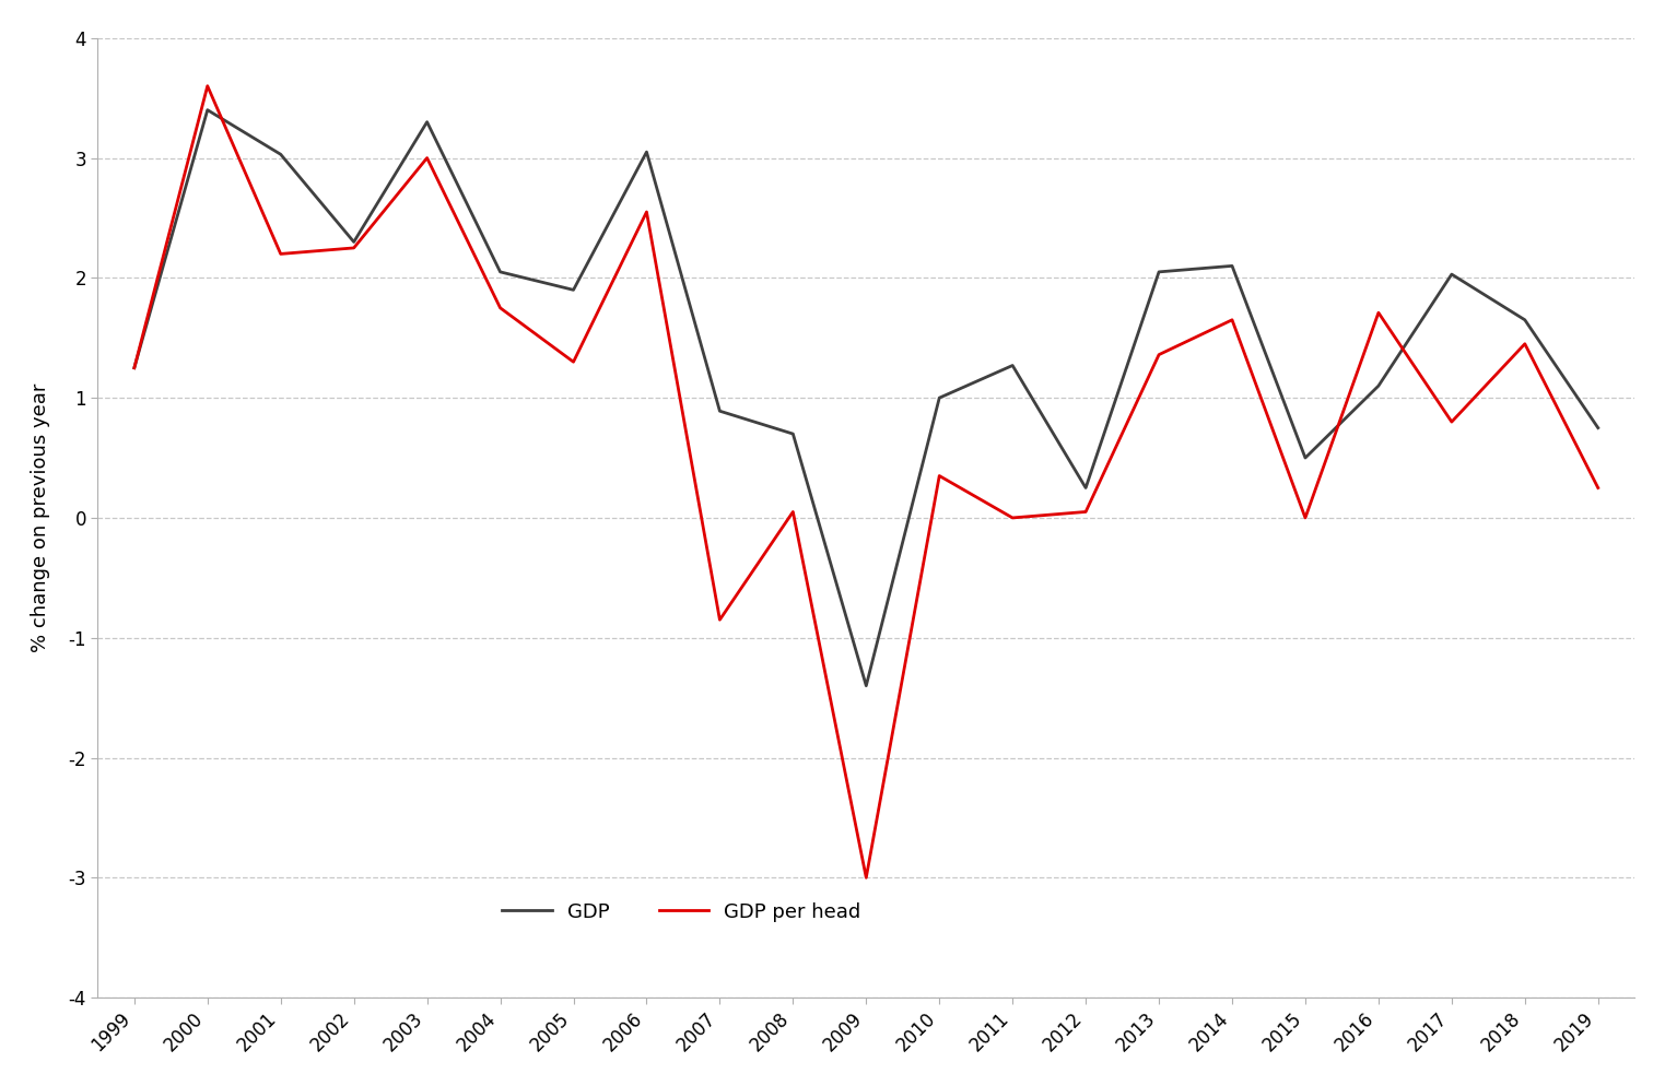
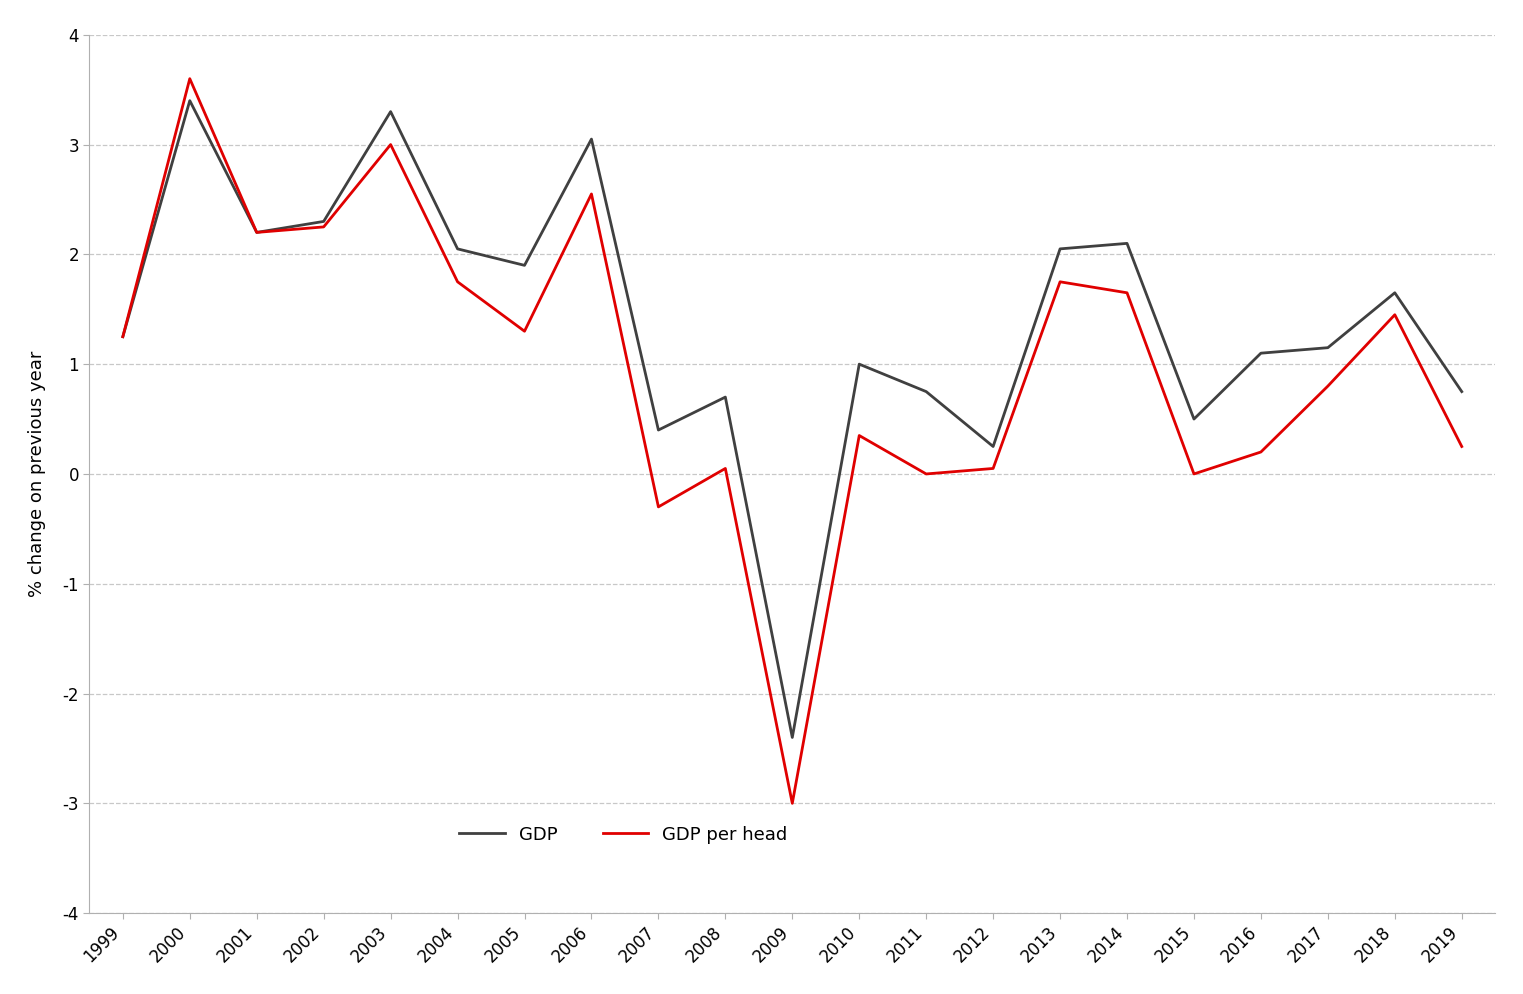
GDP/2001: 3.03 -> 2.20
GDP per head/2007: -0.85 -> -0.30
GDP/2007: 0.89 -> 0.40
GDP/2009: -1.40 -> -2.40
GDP/2011: 1.27 -> 0.75
GDP per head/2013: 1.36 -> 1.75
GDP per head/2016: 1.71 -> 0.20
GDP/2017: 2.03 -> 1.15
